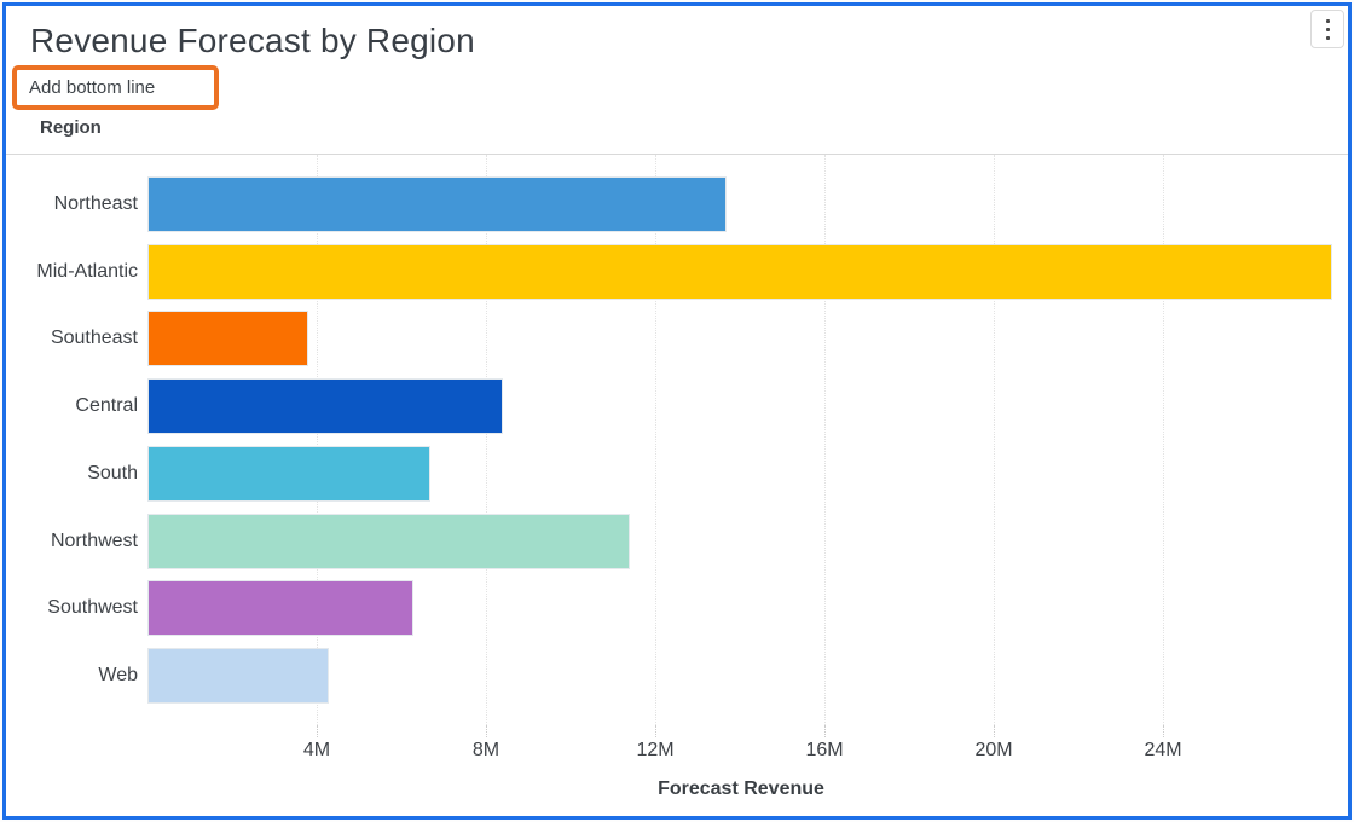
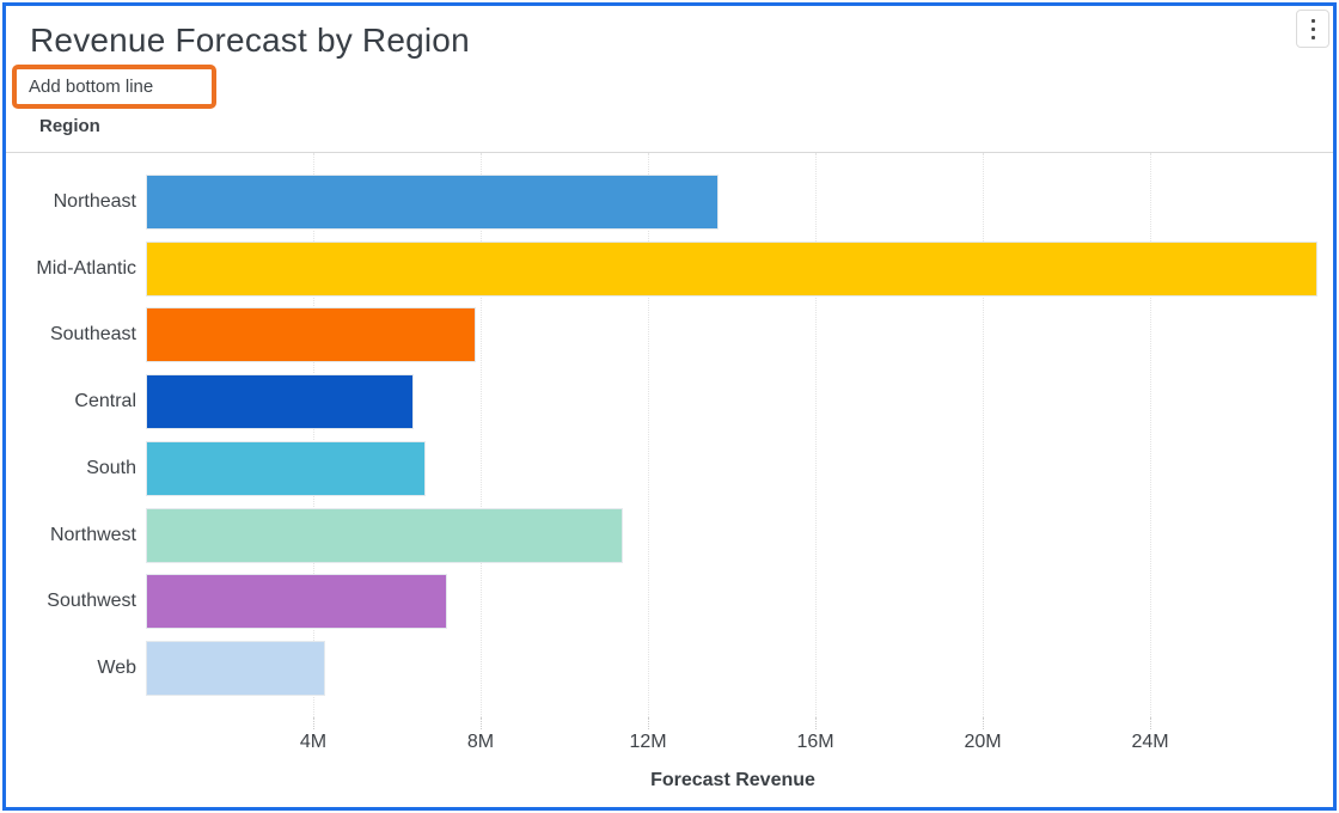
Southeast: 3.8M -> 7.9M
Central: 8.4M -> 6.4M
Southwest: 6.3M -> 7.2M
